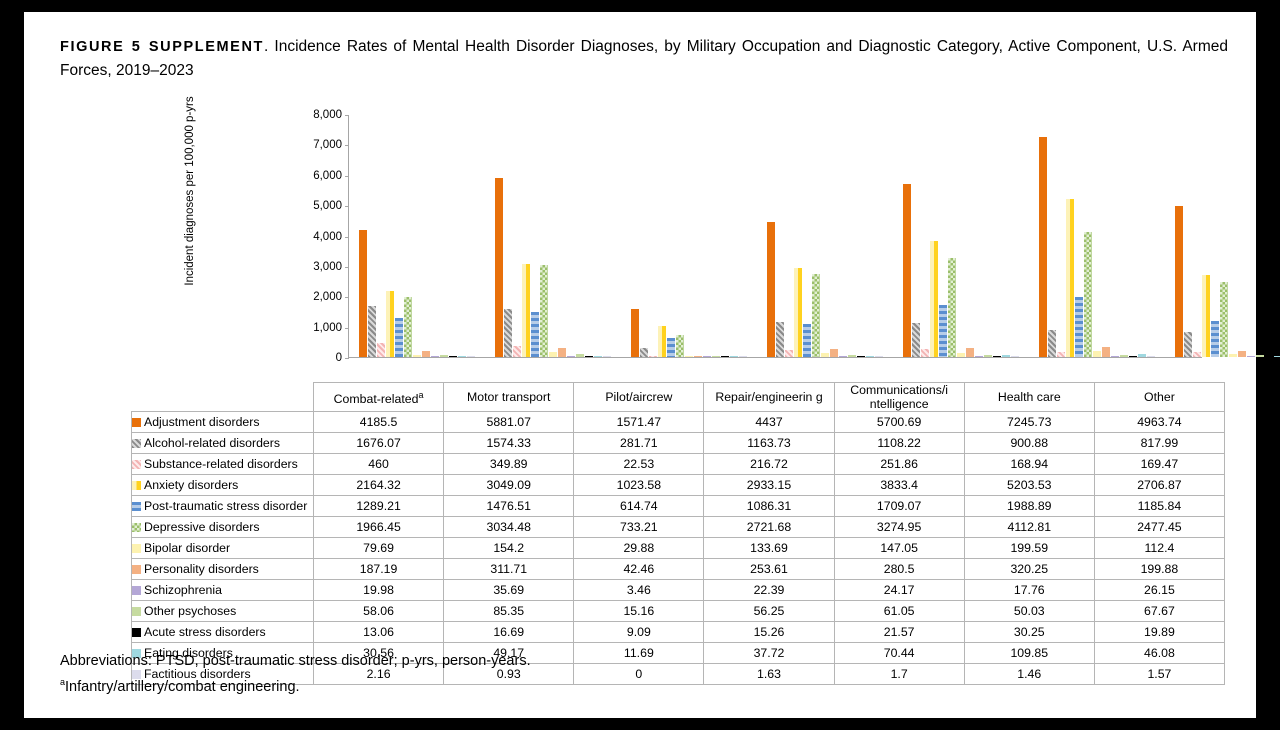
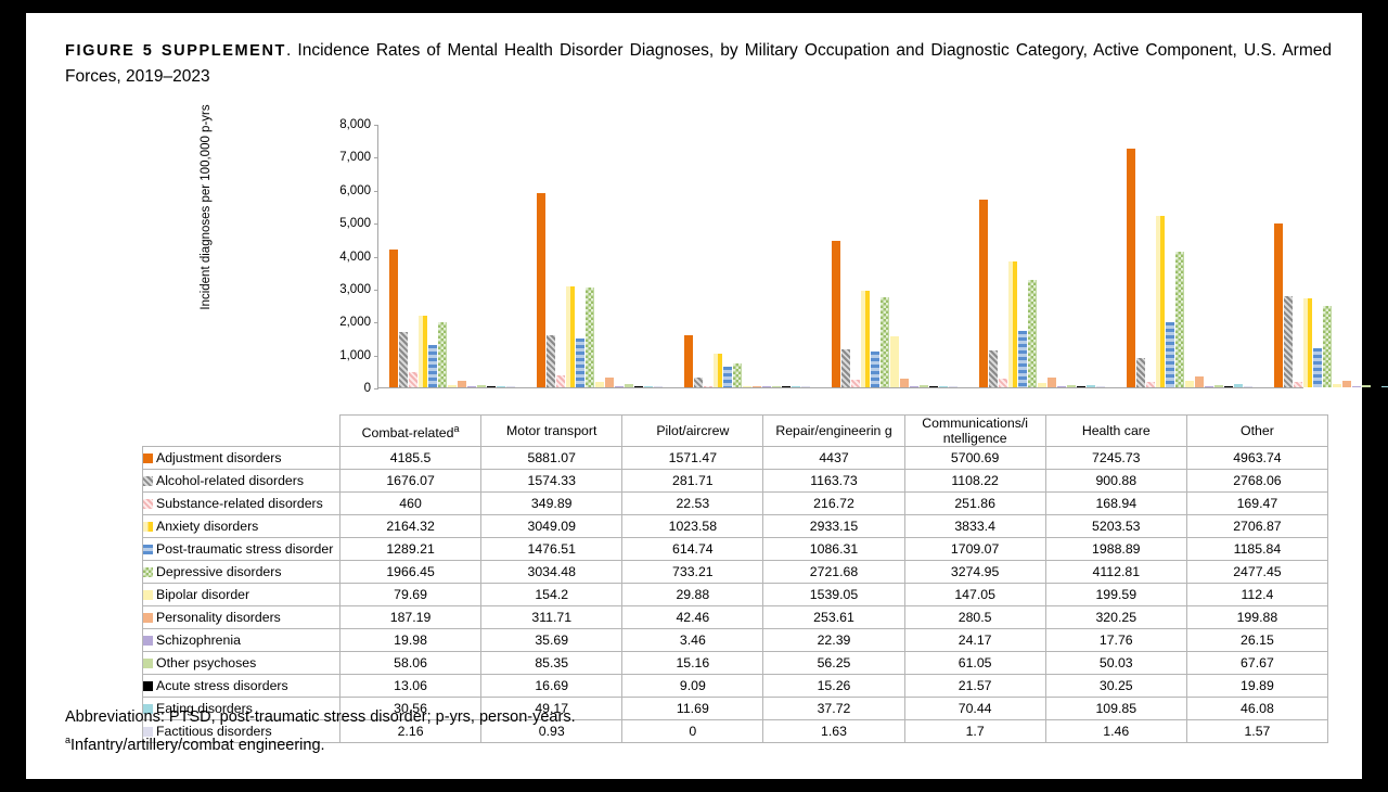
Bipolar disorder/Repair/engineerin g: 133.69 -> 1539.05
Alcohol-related disorders/Other: 817.99 -> 2768.06
